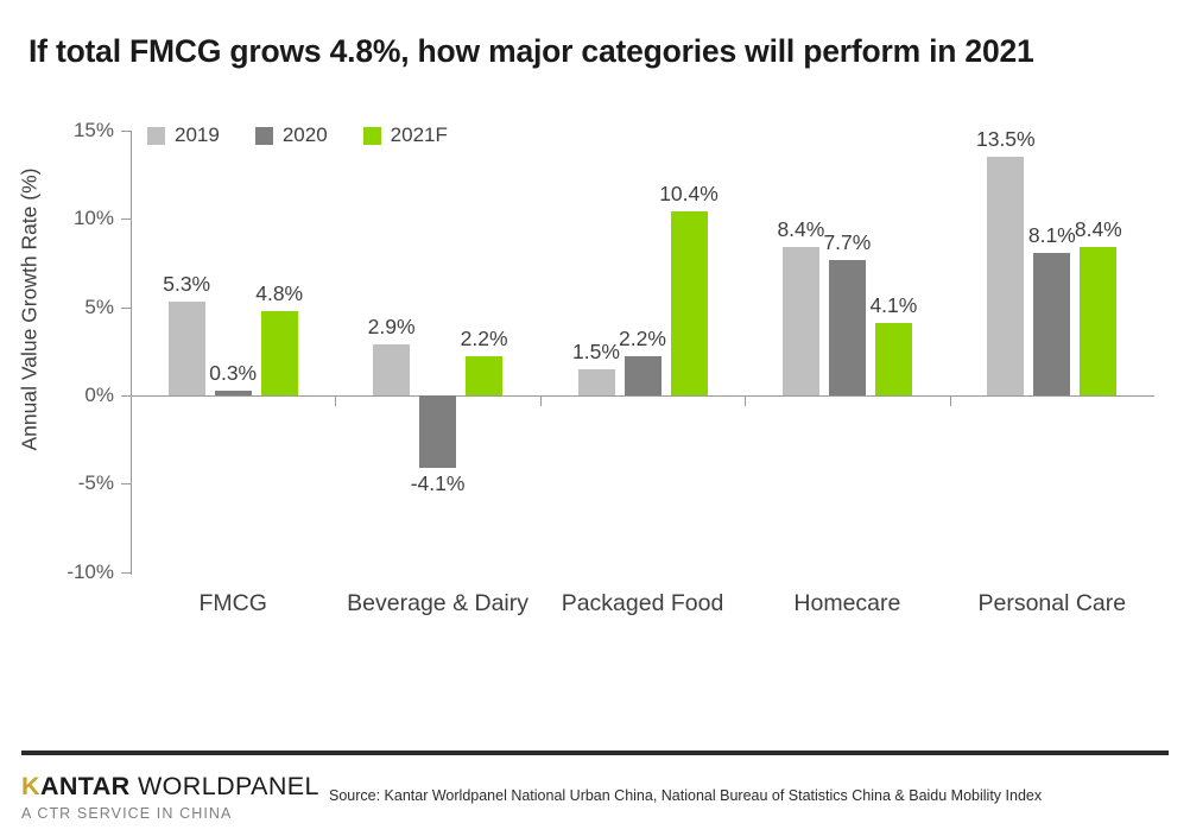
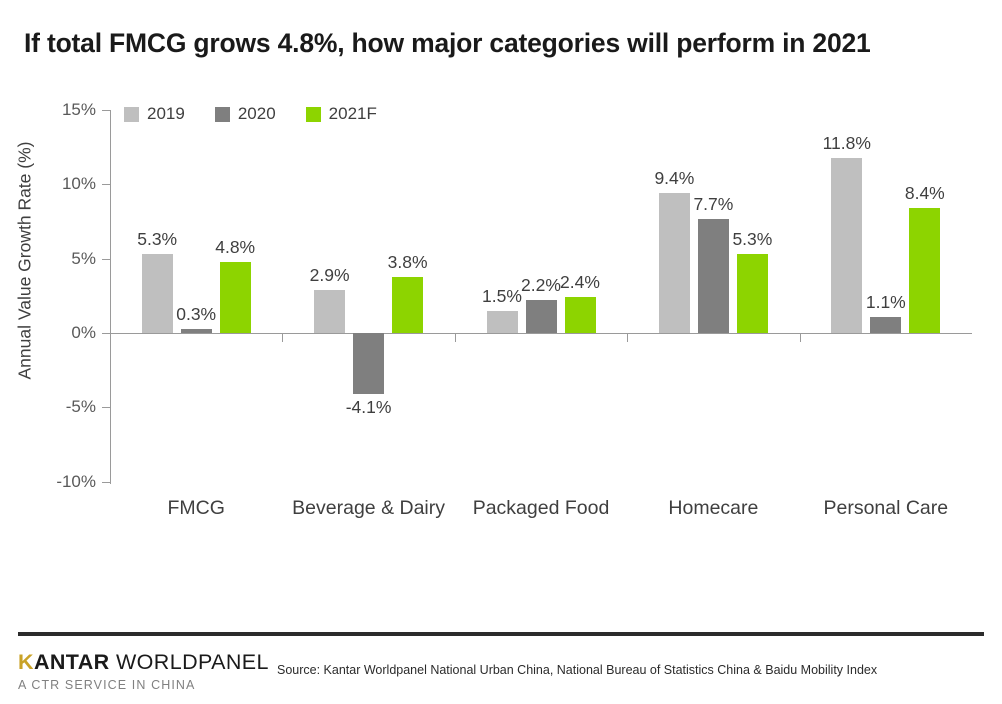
2021F/Beverage & Dairy: 2.2% -> 3.8%
2021F/Packaged Food: 10.4% -> 2.4%
2019/Homecare: 8.4% -> 9.4%
2021F/Homecare: 4.1% -> 5.3%
2019/Personal Care: 13.5% -> 11.8%
2020/Personal Care: 8.1% -> 1.1%
